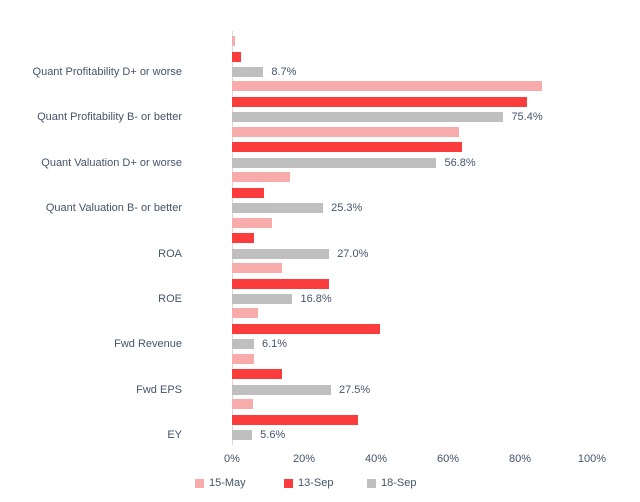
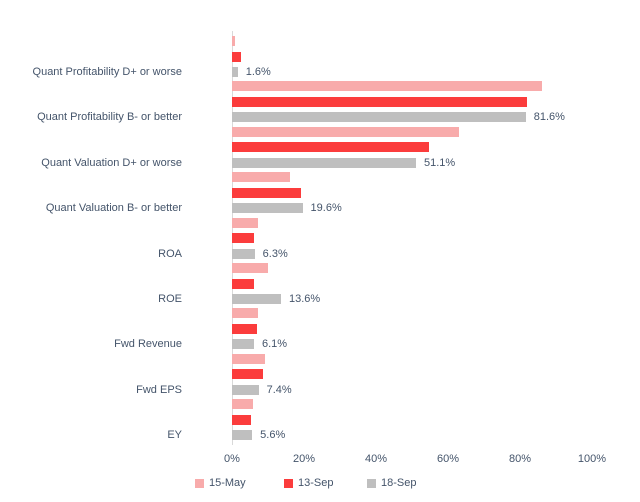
18-Sep/Quant Profitability D+ or worse: 8.7% -> 1.6%
18-Sep/Quant Profitability B- or better: 75.4% -> 81.6%
13-Sep/Quant Valuation D+ or worse: 64% -> 55%
18-Sep/Quant Valuation D+ or worse: 56.8% -> 51.1%
13-Sep/Quant Valuation B- or better: 9% -> 19%
18-Sep/Quant Valuation B- or better: 25.3% -> 19.6%
15-May/ROA: 11% -> 7%
18-Sep/ROA: 27.0% -> 6.3%
15-May/ROE: 14% -> 10%
13-Sep/ROE: 27% -> 6%
18-Sep/ROE: 16.8% -> 13.6%
13-Sep/Fwd Revenue: 41% -> 7%
15-May/Fwd EPS: 6% -> 9%
13-Sep/Fwd EPS: 14% -> 9%
18-Sep/Fwd EPS: 27.5% -> 7.4%
13-Sep/EY: 35% -> 5%
